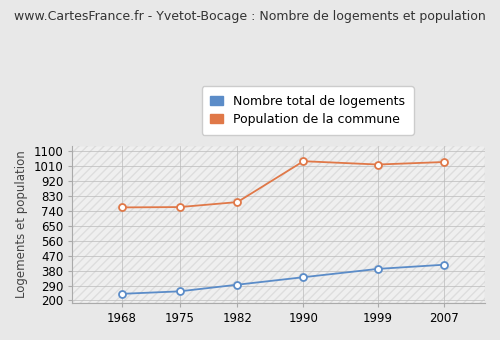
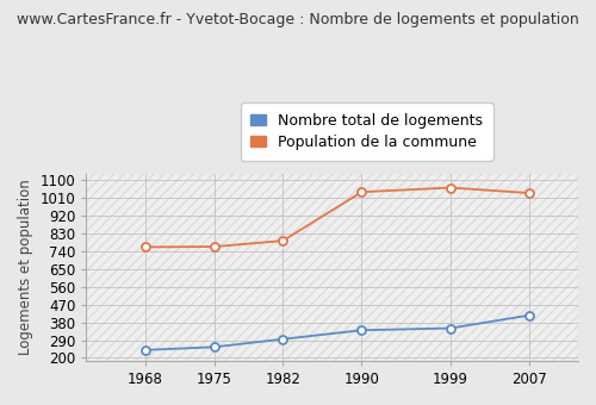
Nombre total de logements/1999: 390 -> 350
Population de la commune/1999: 1020 -> 1060
